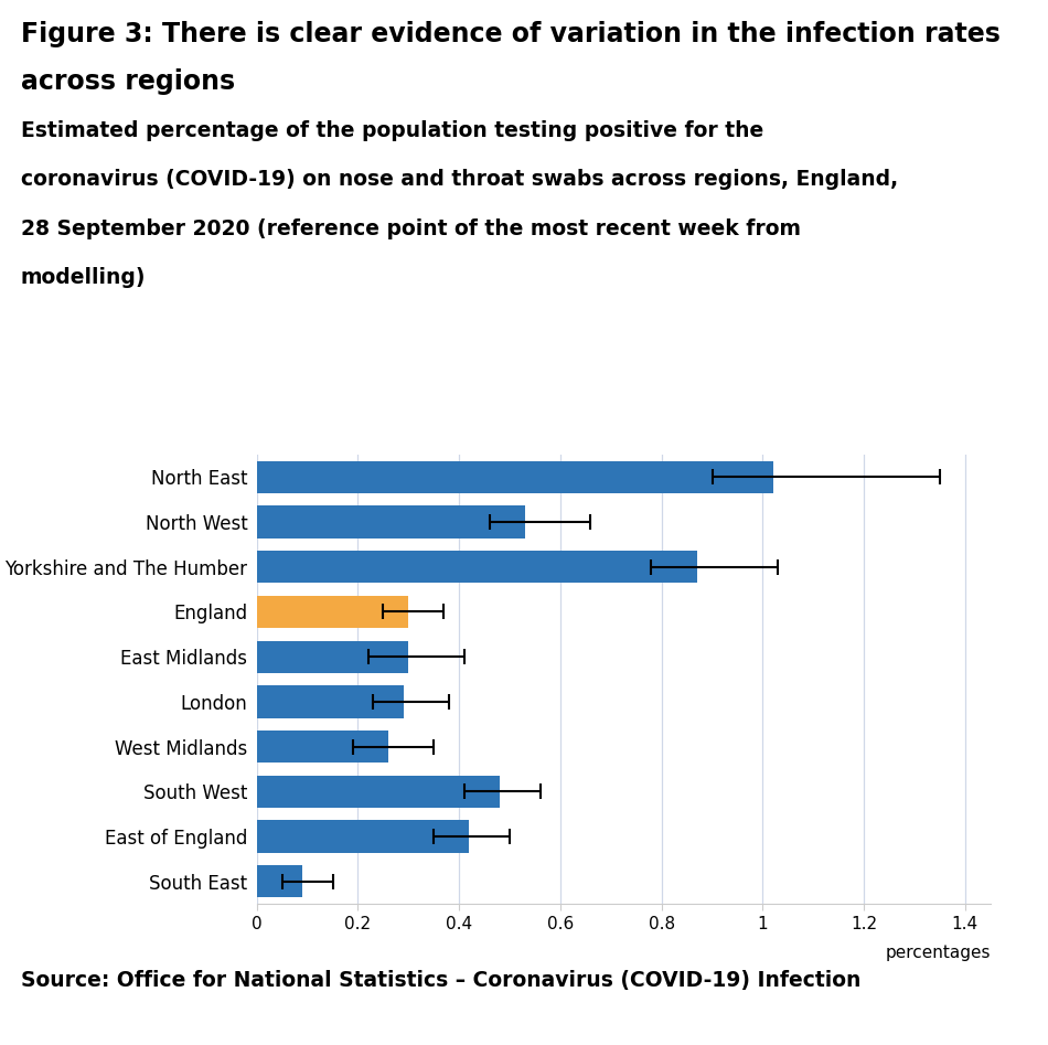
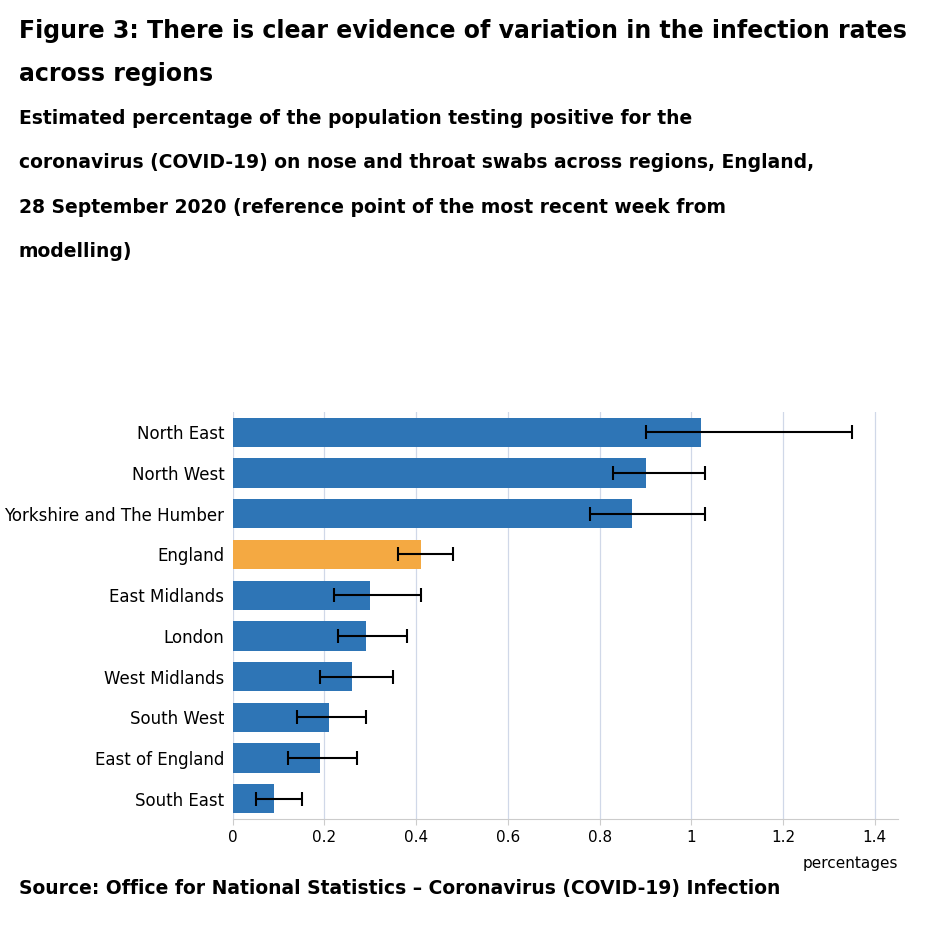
North West: 0.53 -> 0.90
England: 0.30 -> 0.41
South West: 0.48 -> 0.21
East of England: 0.42 -> 0.19
